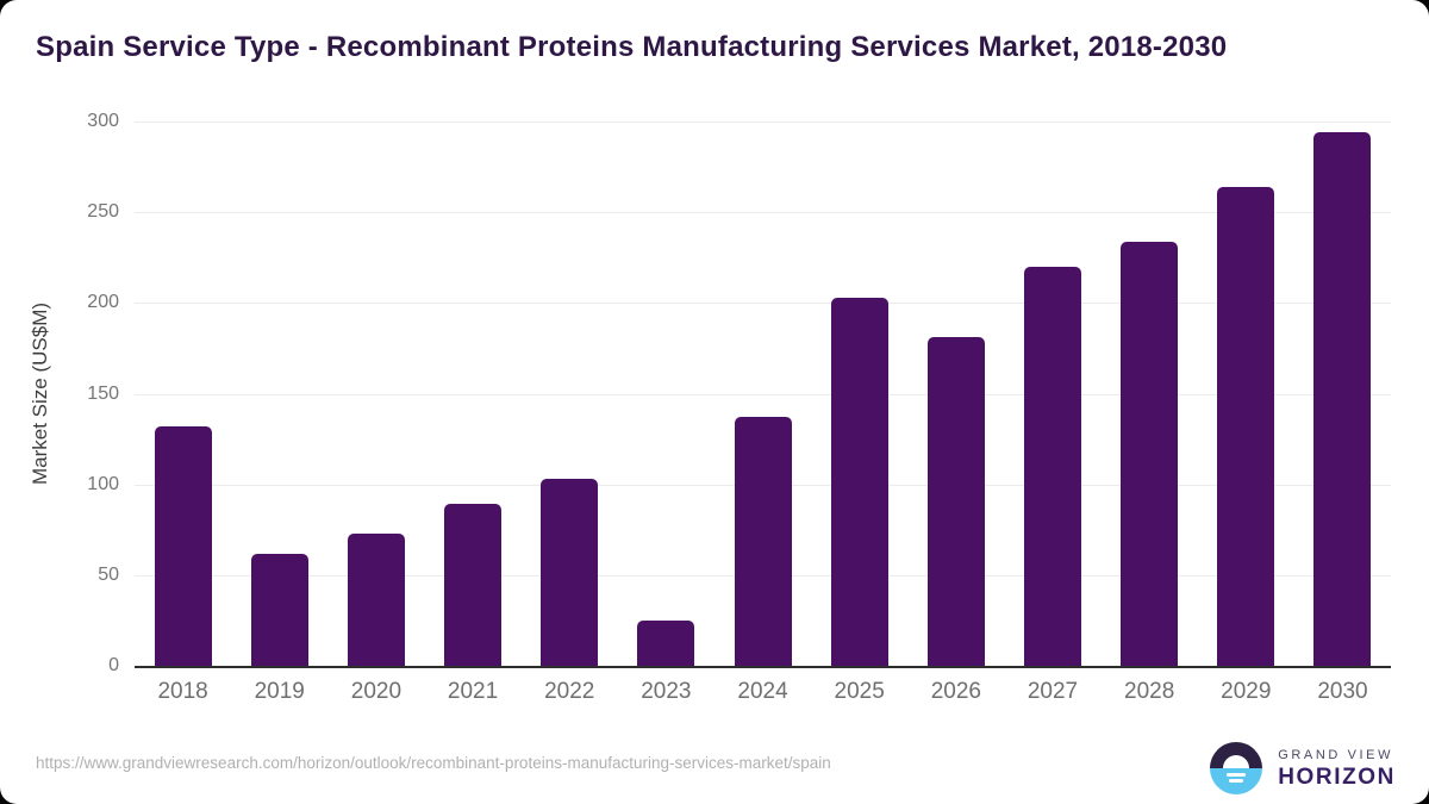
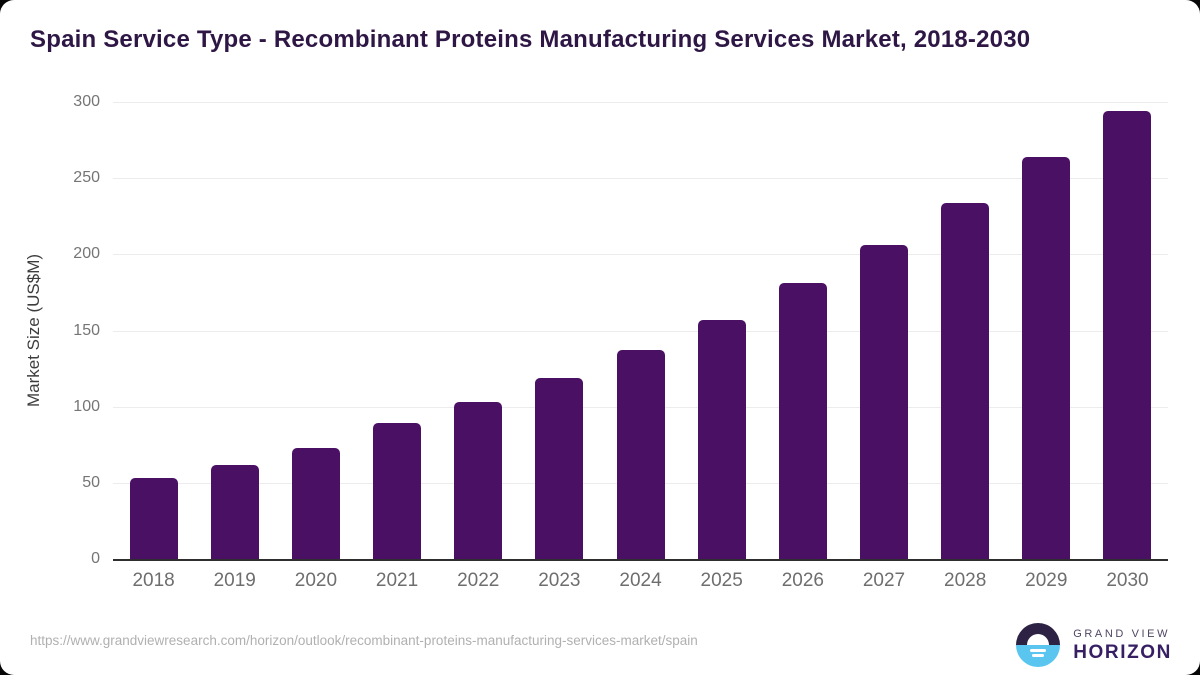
2018: 132 -> 53
2023: 25 -> 119
2025: 203 -> 157
2027: 220 -> 206
